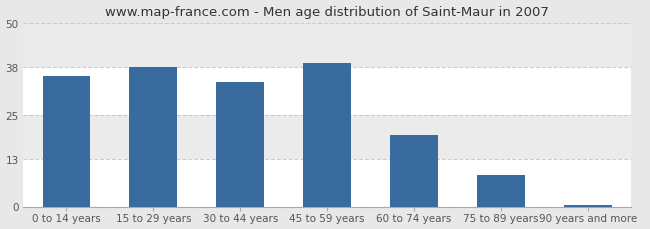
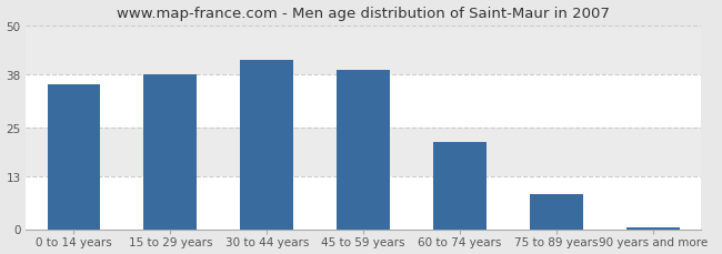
30 to 44 years: 34.0 -> 41.5
60 to 74 years: 19.5 -> 21.5
